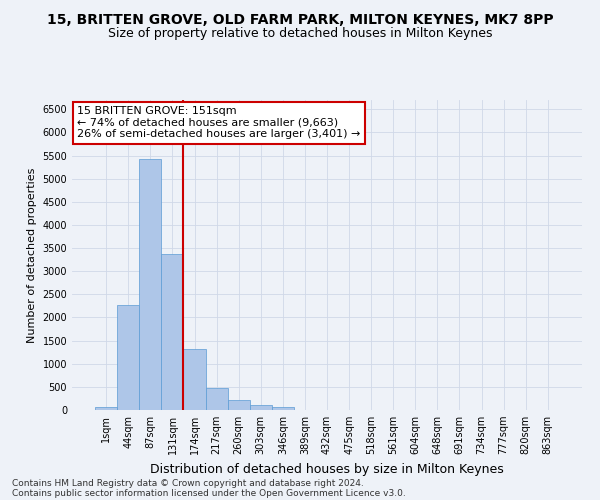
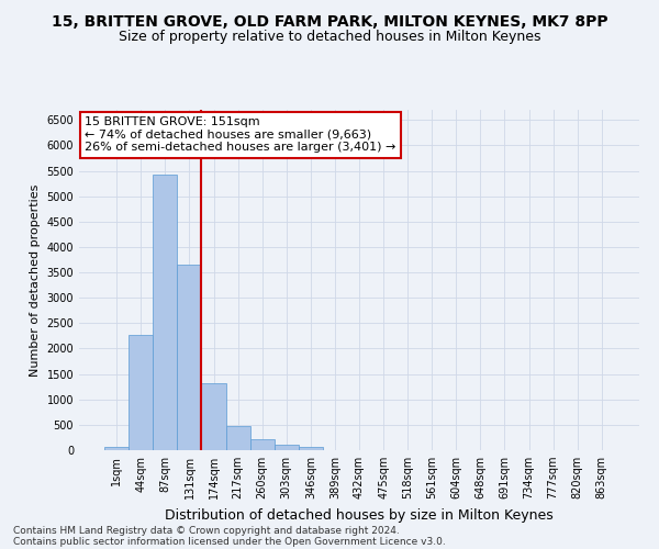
131sqm: 3380 -> 3650
